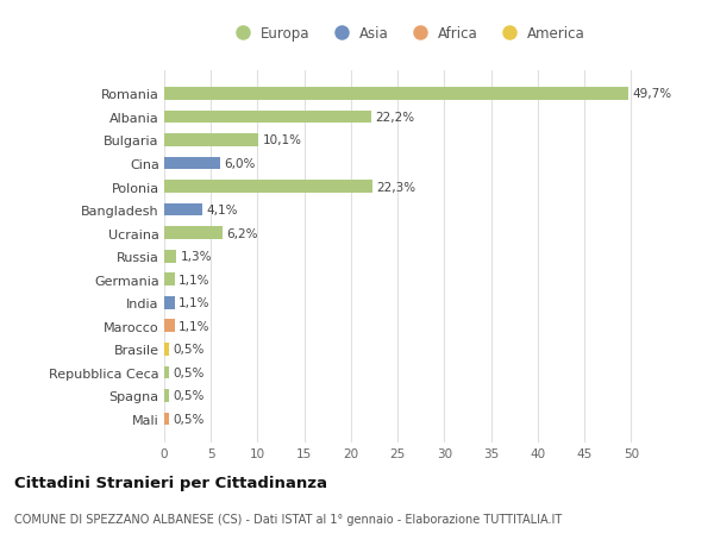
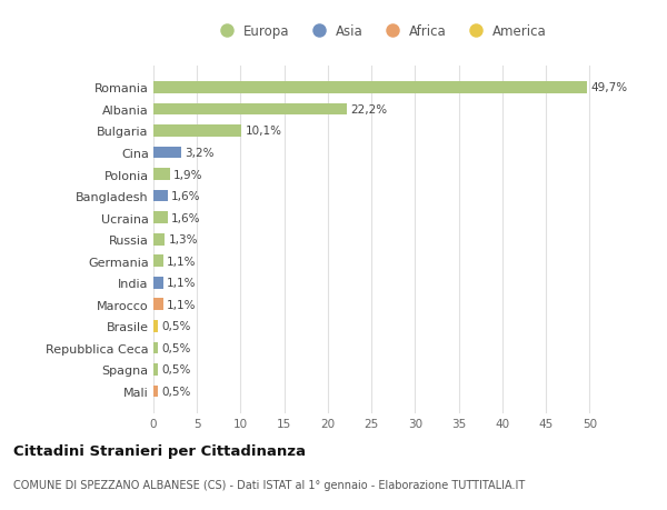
Cina: 6,0% -> 3,2%
Polonia: 22,3% -> 1,9%
Bangladesh: 4,1% -> 1,6%
Ucraina: 6,2% -> 1,6%
